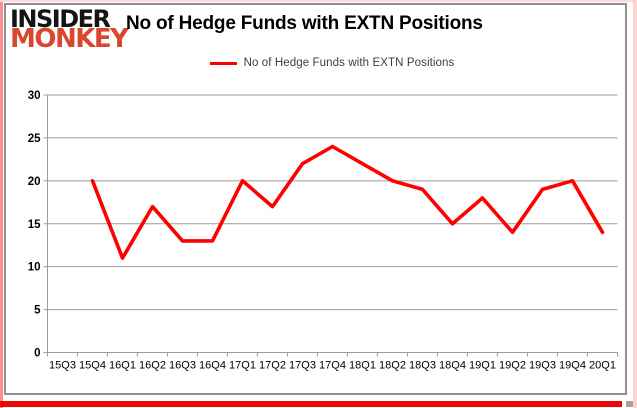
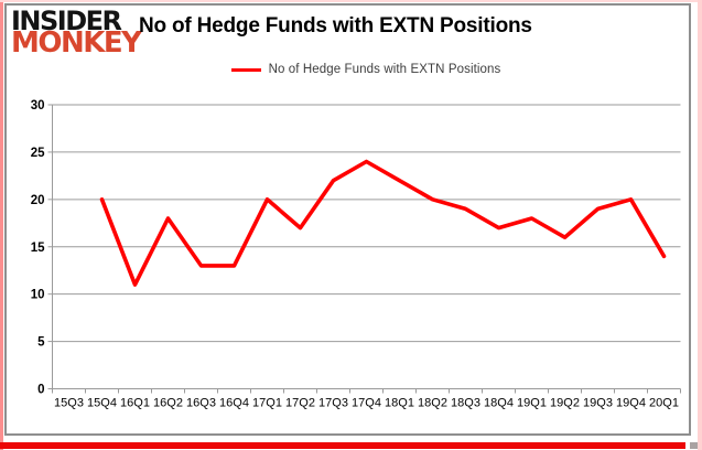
16Q2: 17 -> 18
18Q4: 15 -> 17
19Q2: 14 -> 16
